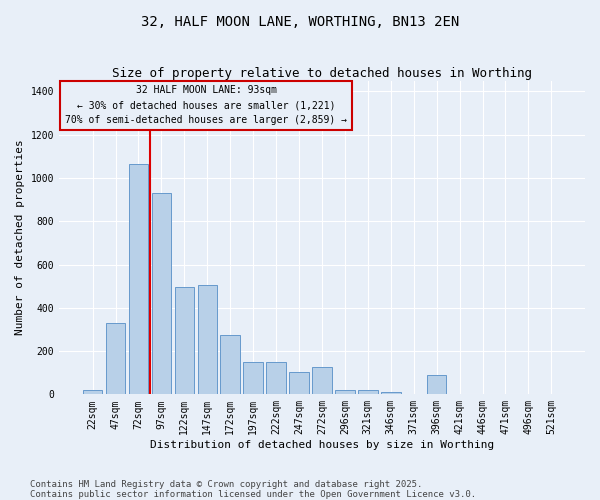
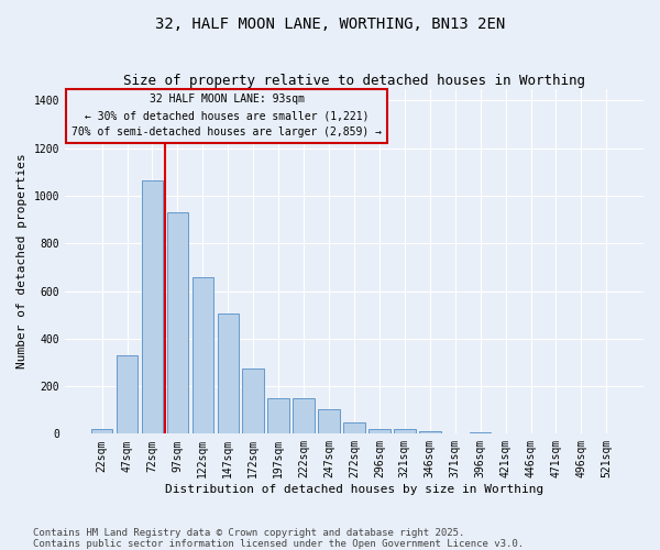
122sqm: 495 -> 660
272sqm: 125 -> 47
396sqm: 90 -> 8
